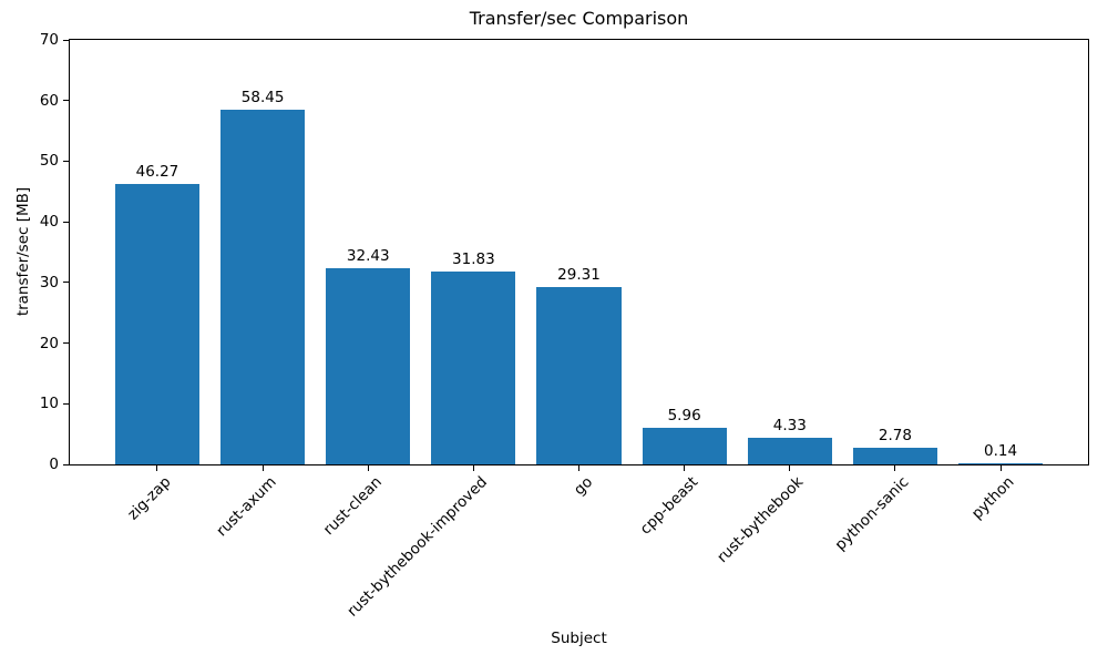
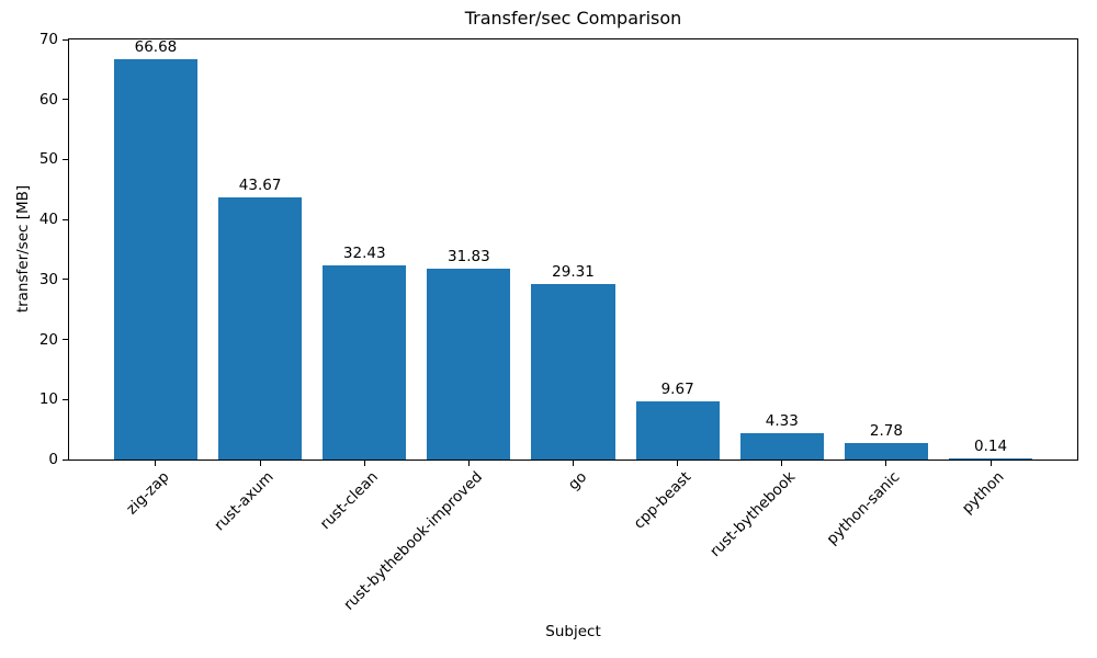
zig-zap: 46.27 -> 66.68
rust-axum: 58.45 -> 43.67
cpp-beast: 5.96 -> 9.67
